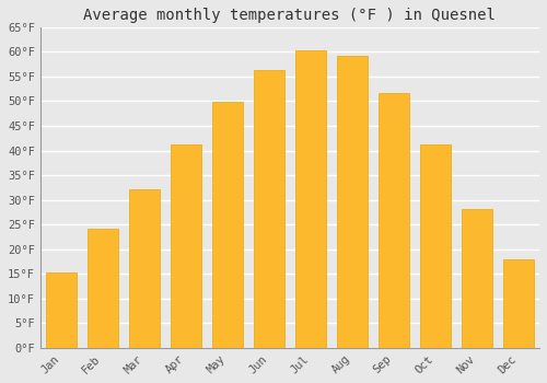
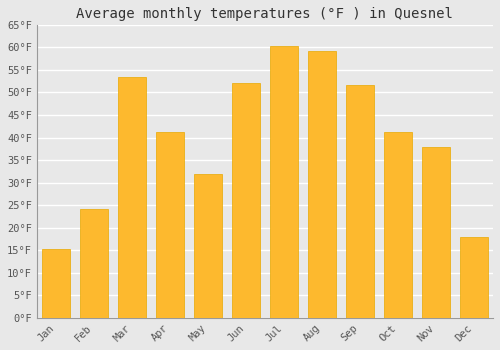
Mar: 32.2°F -> 53.5°F
May: 49.8°F -> 32.0°F
Jun: 56.3°F -> 52.0°F
Nov: 28.2°F -> 38.0°F
